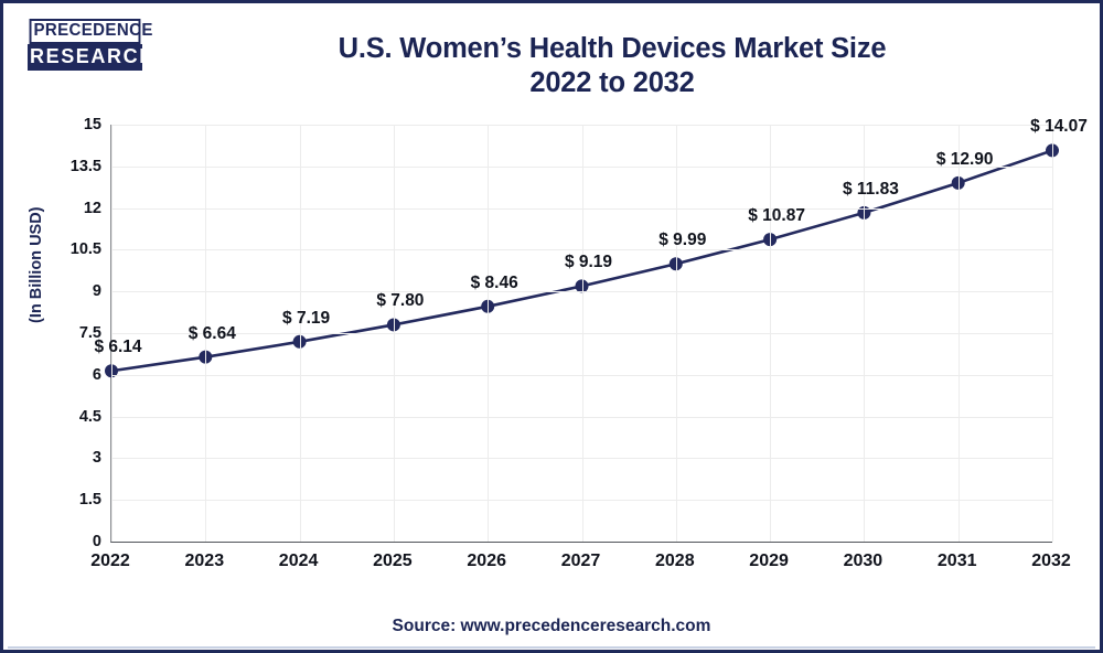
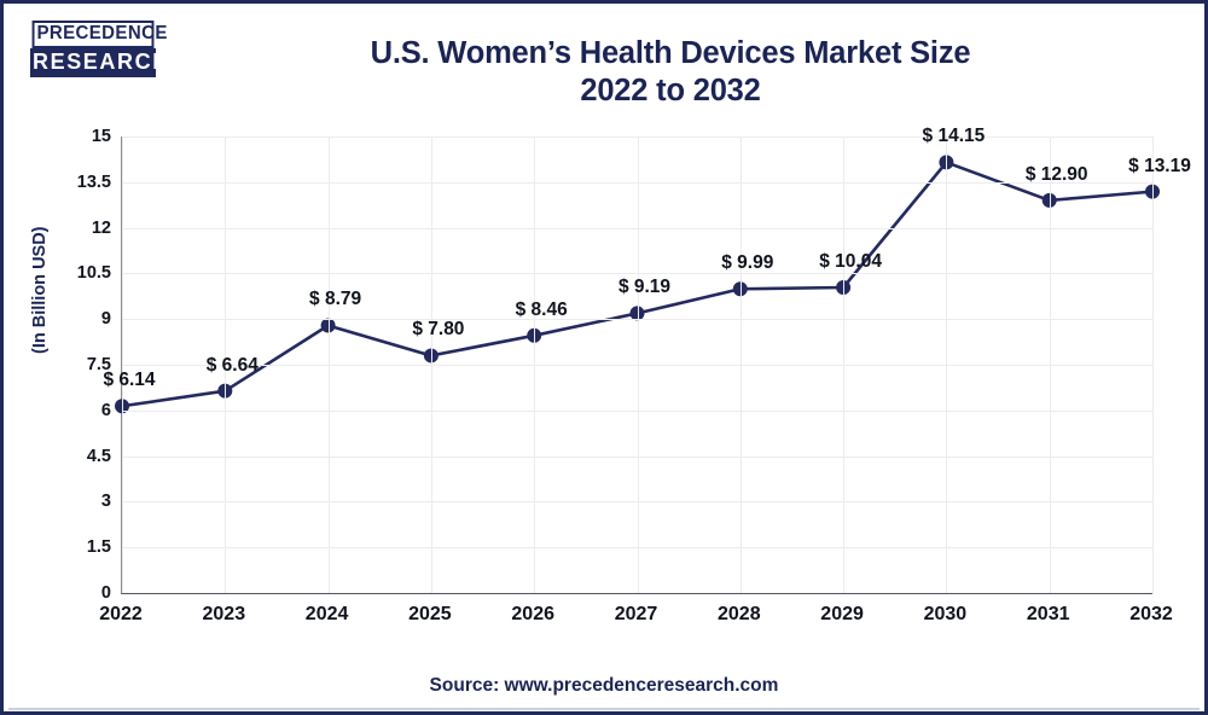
2024: 7.19 -> 8.79
2029: 10.87 -> 10.04
2030: 11.83 -> 14.15
2032: 14.07 -> 13.19
